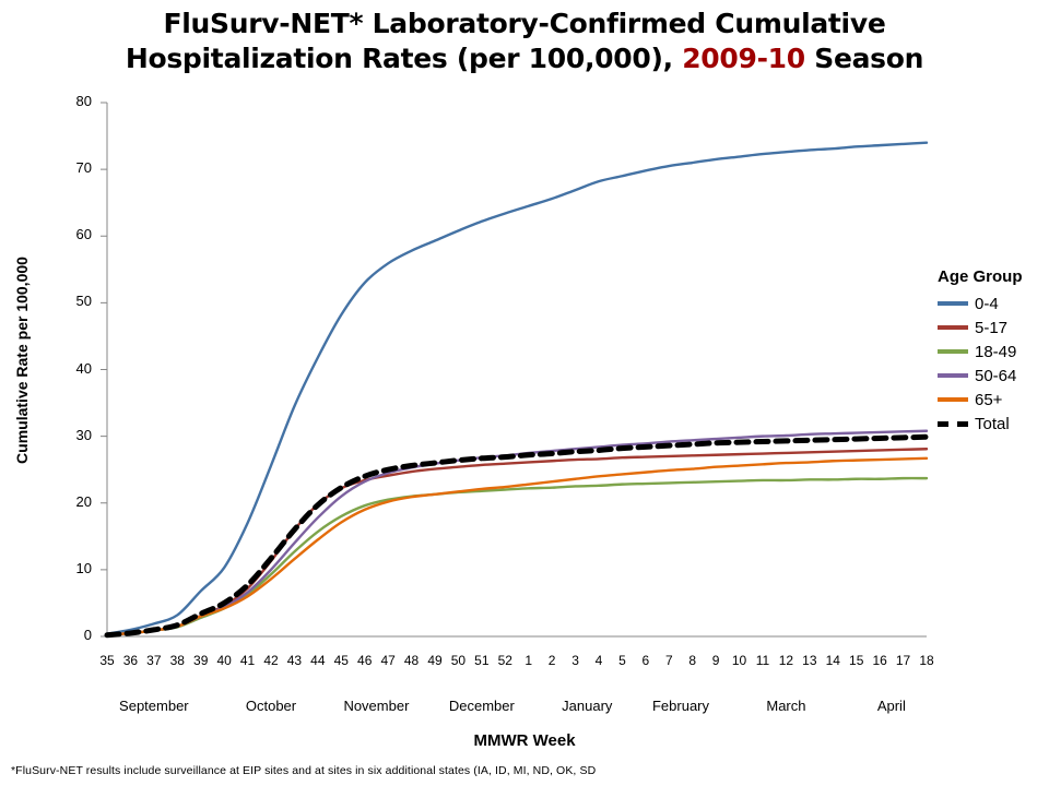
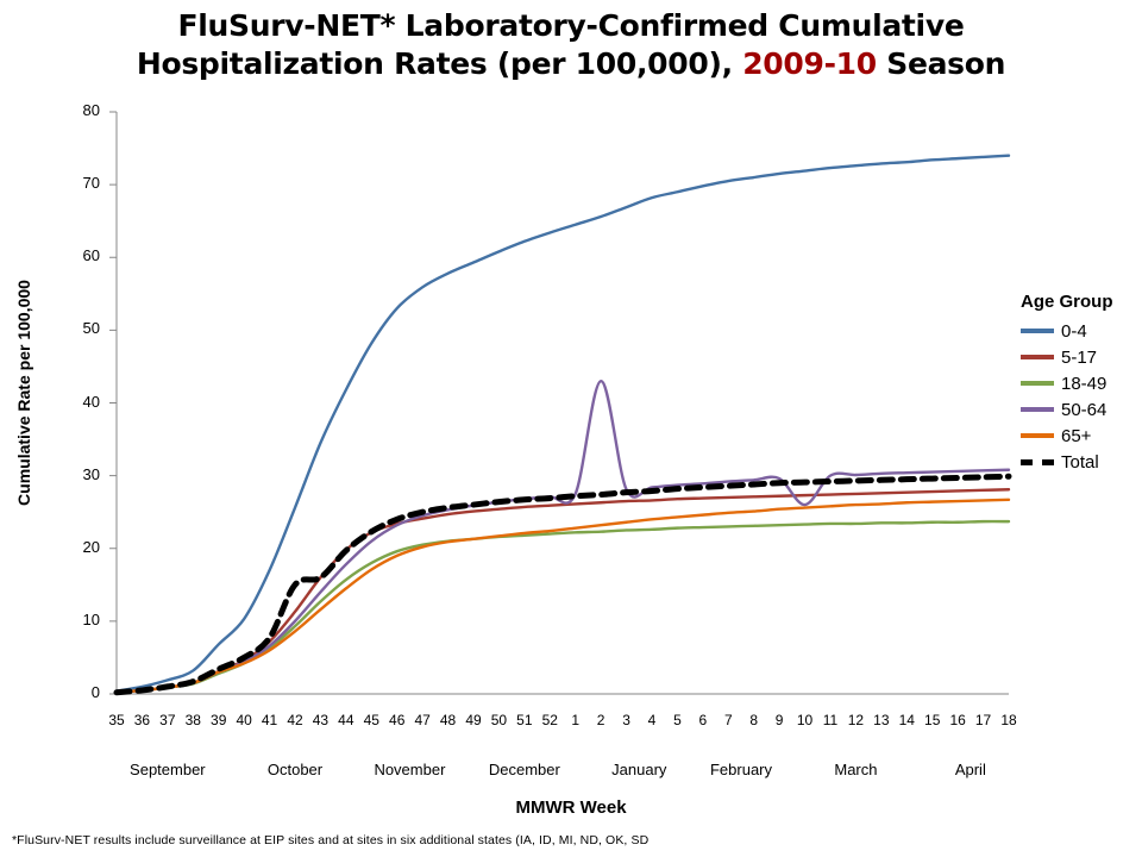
Total/42: 12 -> 15
50-64/2: 28 -> 43
50-64/10: 30 -> 26
